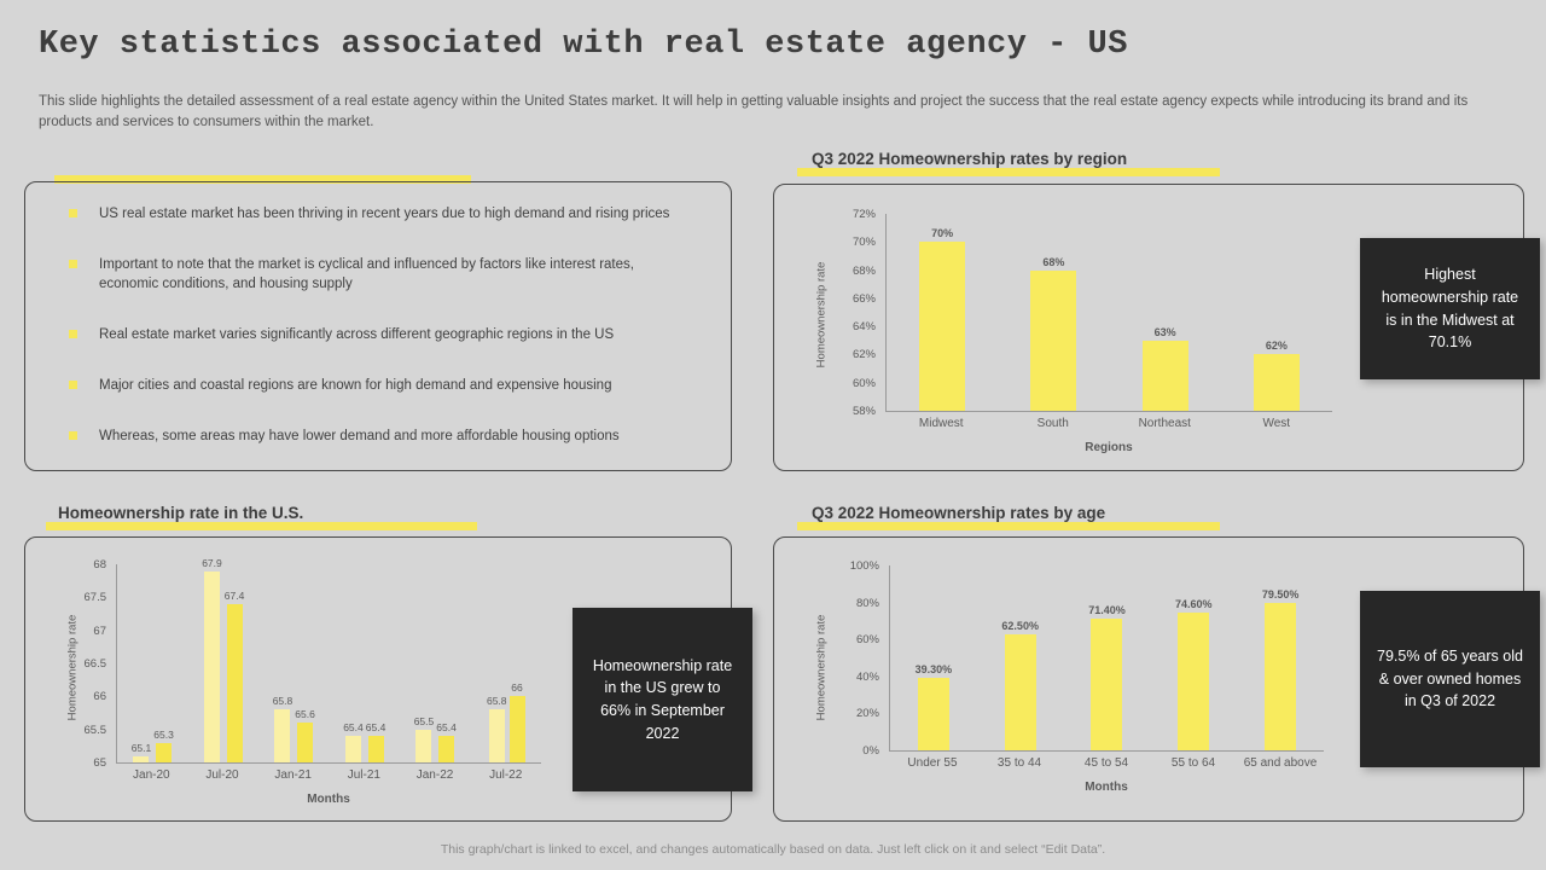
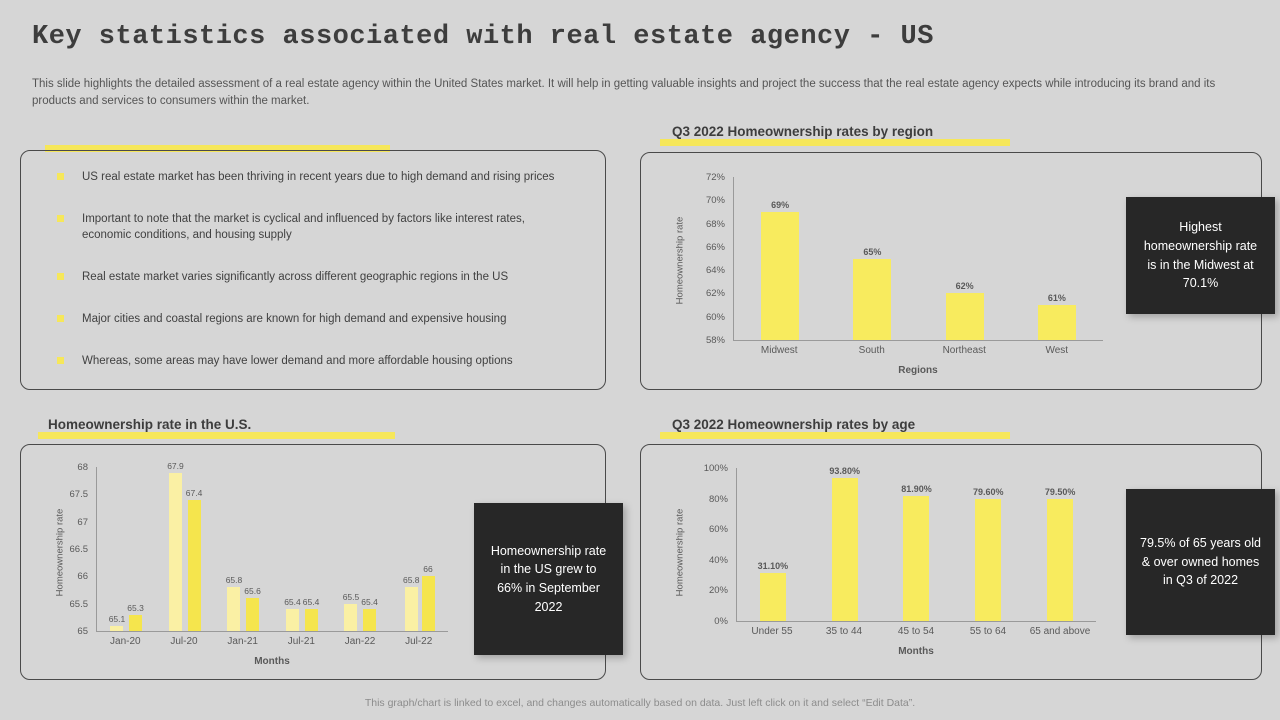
Q3 2022 Homeownership rates by region/Midwest: 70% -> 69%
Q3 2022 Homeownership rates by region/South: 68% -> 65%
Q3 2022 Homeownership rates by region/Northeast: 63% -> 62%
Q3 2022 Homeownership rates by region/West: 62% -> 61%
Q3 2022 Homeownership rates by age/Under 55: 39.30% -> 31.10%
Q3 2022 Homeownership rates by age/35 to 44: 62.50% -> 93.80%
Q3 2022 Homeownership rates by age/45 to 54: 71.40% -> 81.90%
Q3 2022 Homeownership rates by age/55 to 64: 74.60% -> 79.60%
